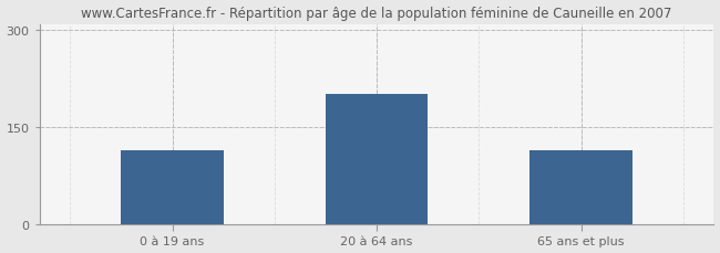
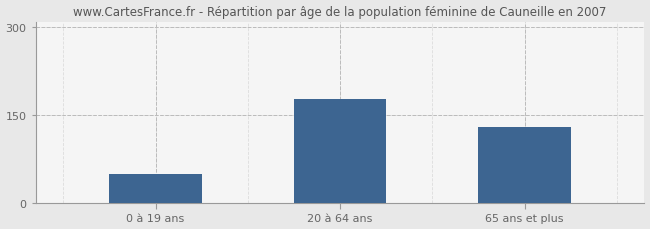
0 à 19 ans: 114 -> 50
20 à 64 ans: 202 -> 178
65 ans et plus: 114 -> 130
